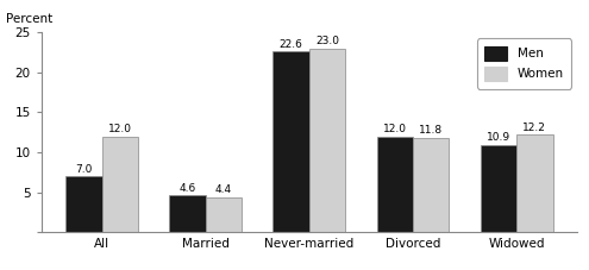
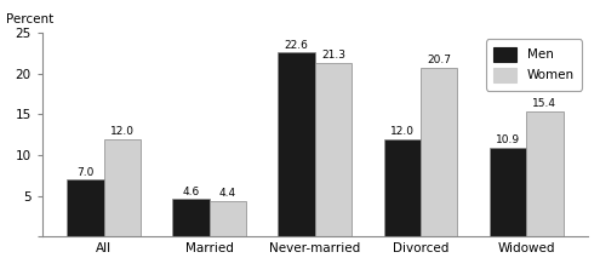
Women/Never-married: 23.0 -> 21.3
Women/Divorced: 11.8 -> 20.7
Women/Widowed: 12.2 -> 15.4
